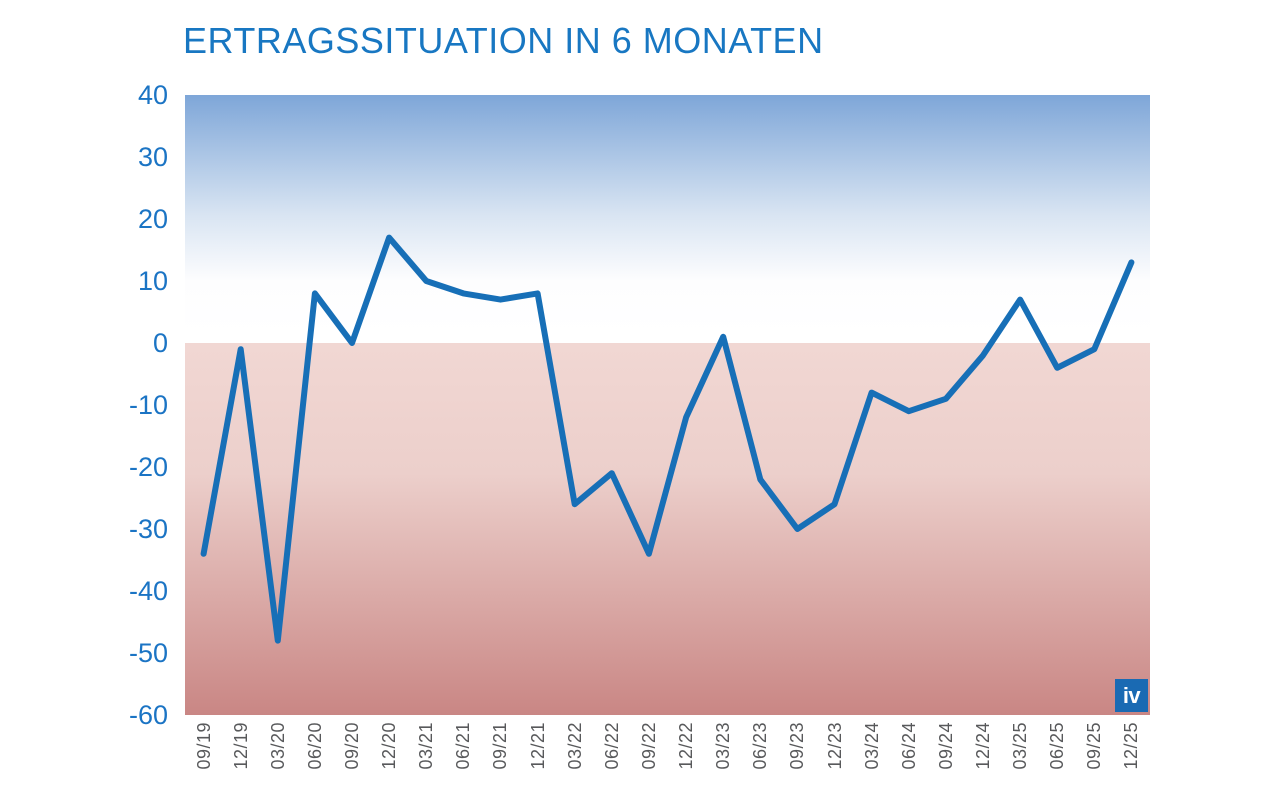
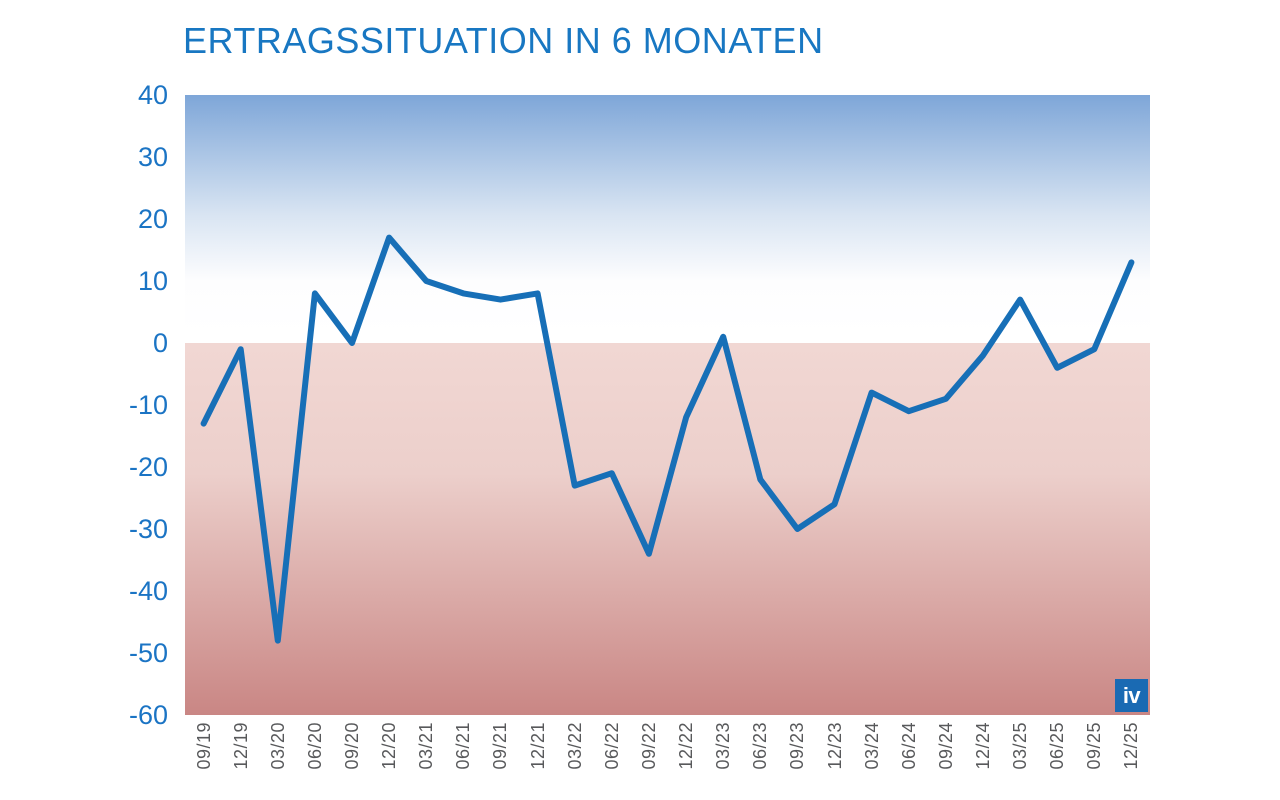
09/19: -34 -> -13
03/22: -26 -> -23
